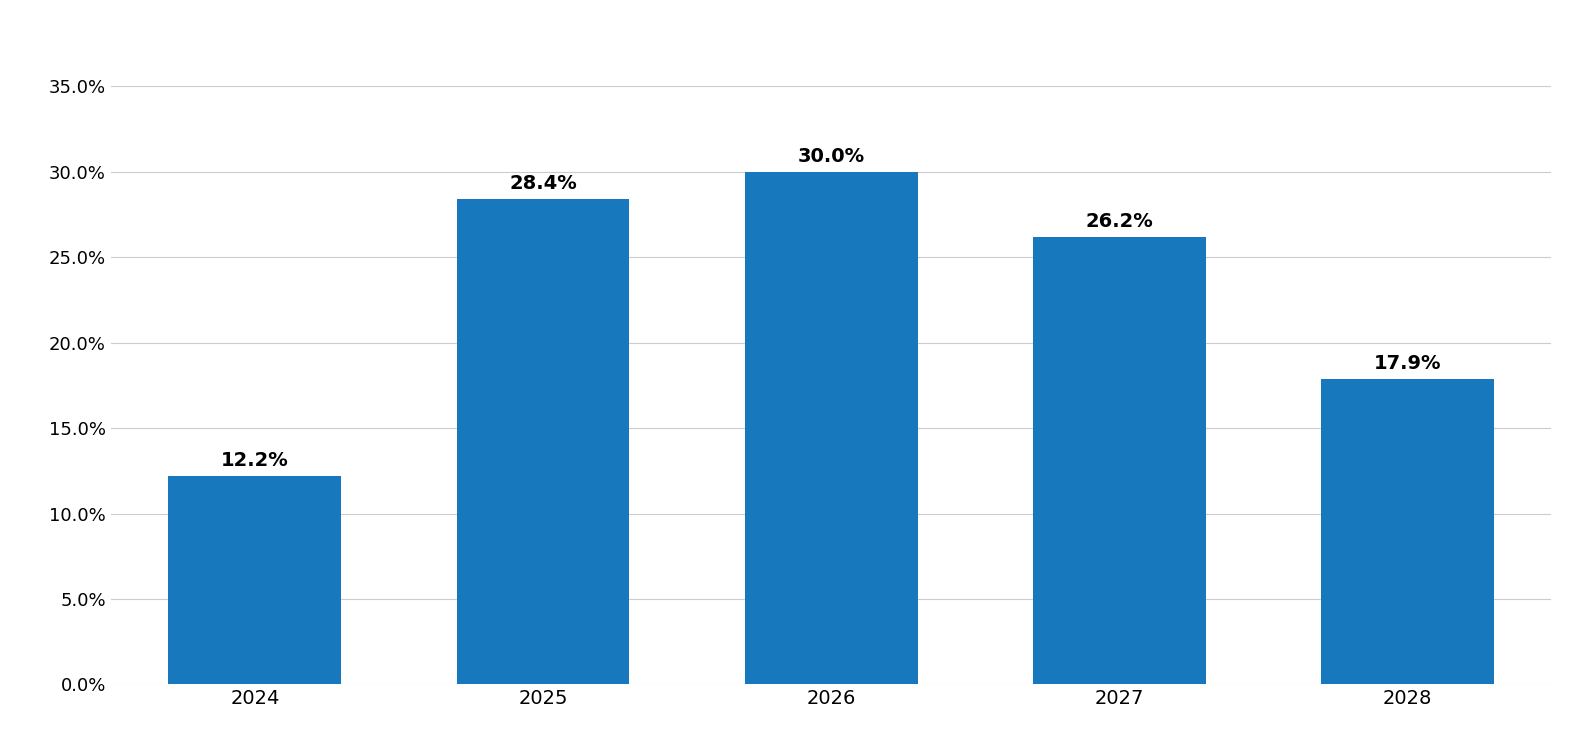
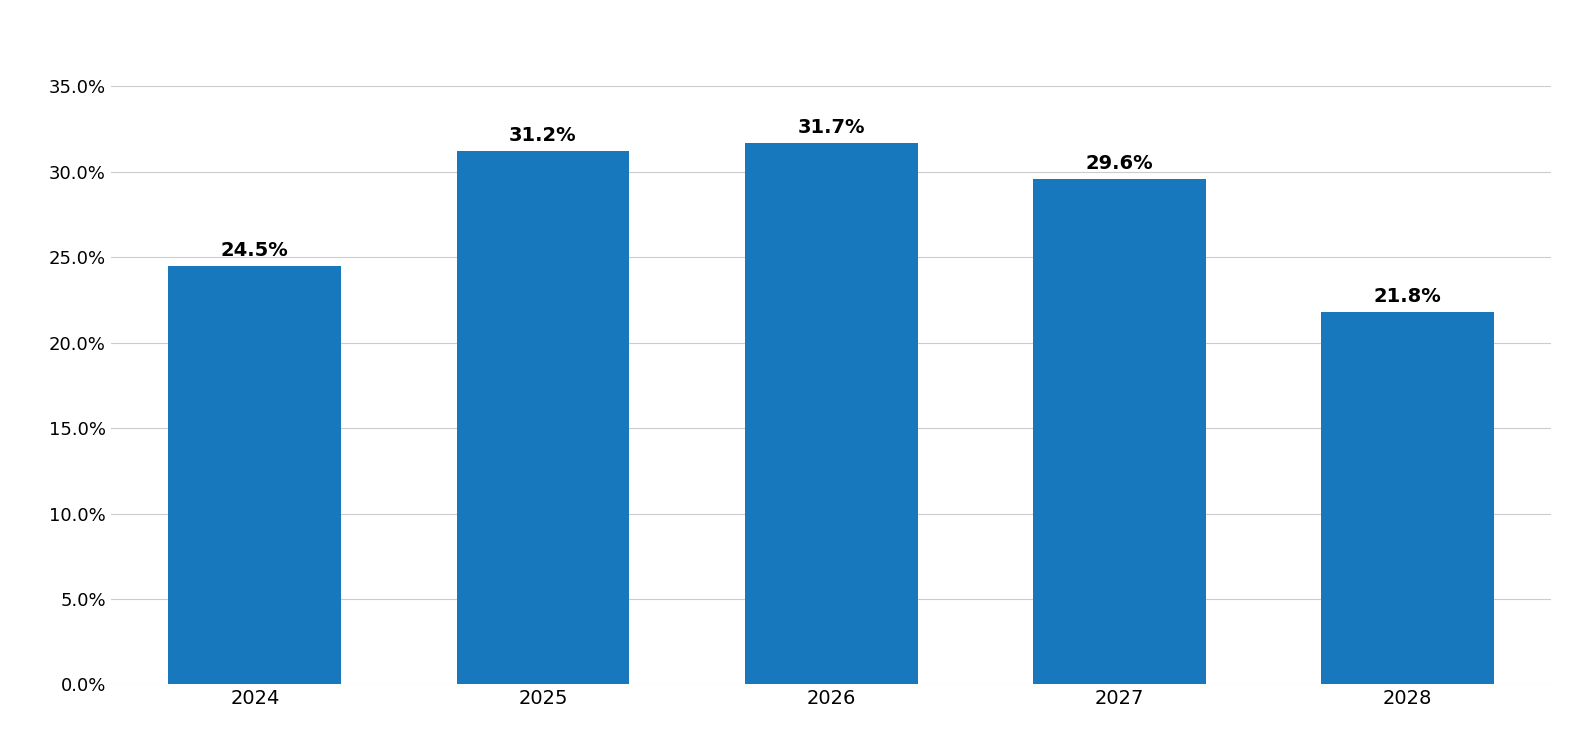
2024: 12.2% -> 24.5%
2025: 28.4% -> 31.2%
2026: 30.0% -> 31.7%
2027: 26.2% -> 29.6%
2028: 17.9% -> 21.8%
